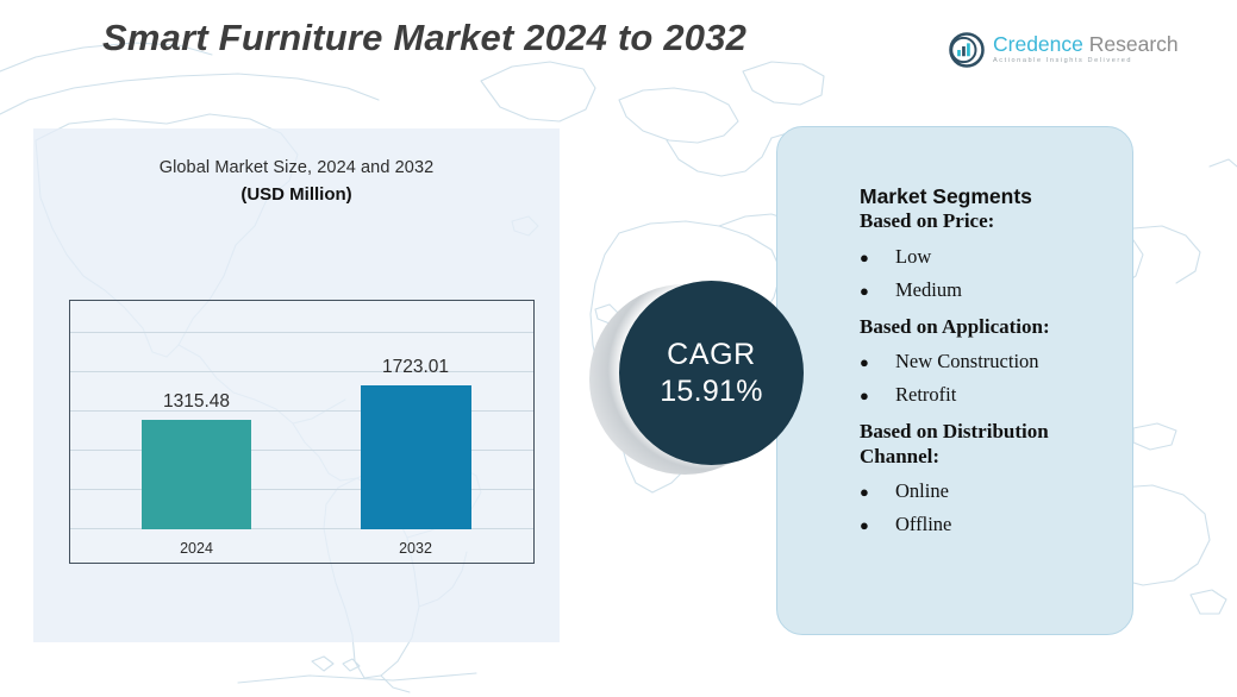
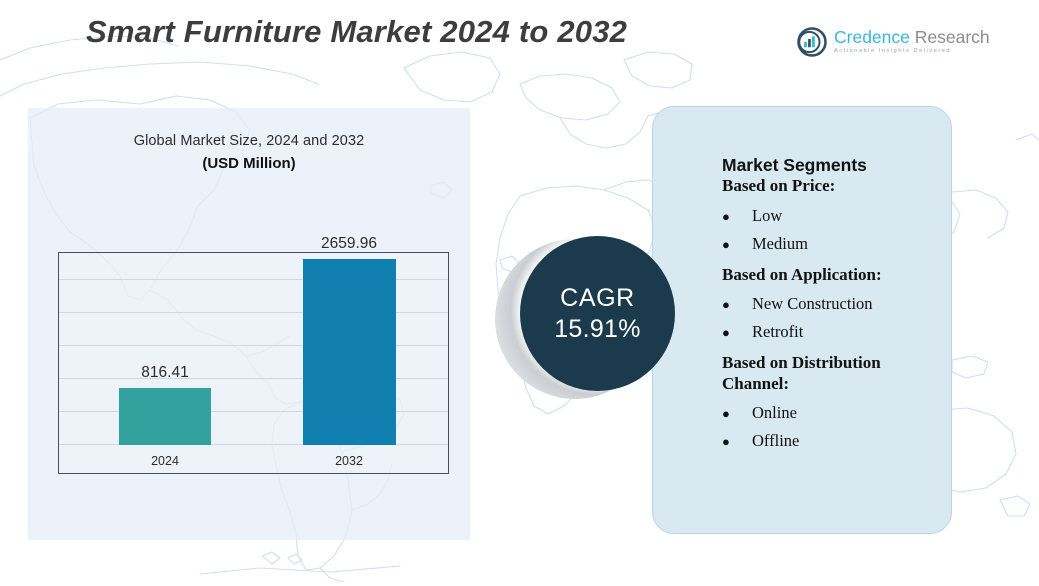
2024: 1315.48 -> 816.41
2032: 1723.01 -> 2659.96
